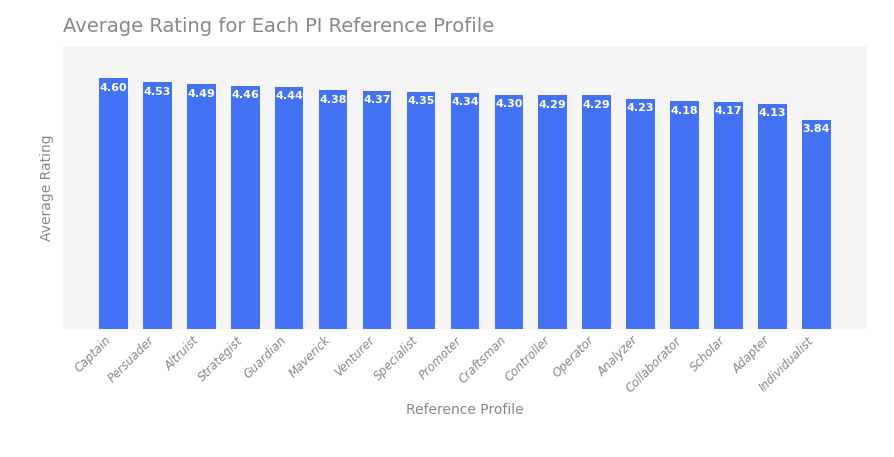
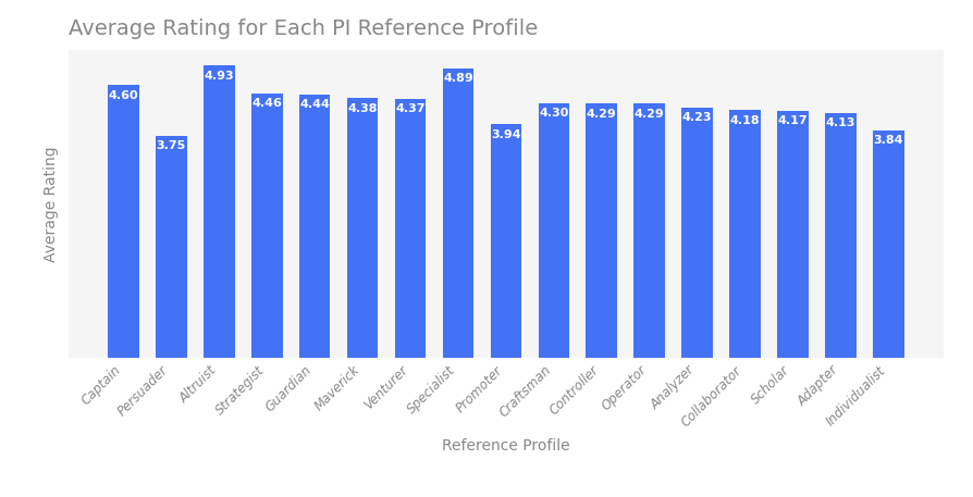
Persuader: 4.53 -> 3.75
Altruist: 4.49 -> 4.93
Specialist: 4.35 -> 4.89
Promoter: 4.34 -> 3.94
